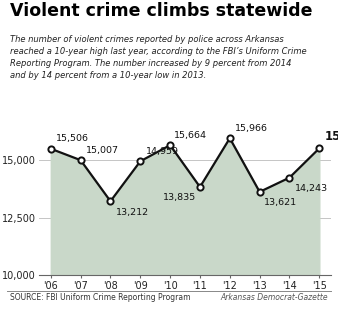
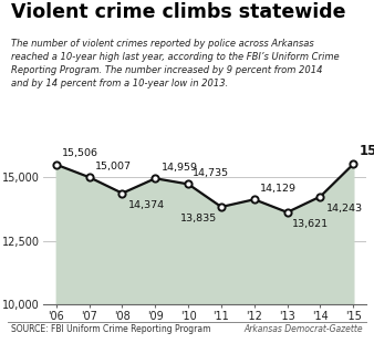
'08: 13,212 -> 14,374
'10: 15,664 -> 14,735
'12: 15,966 -> 14,129
